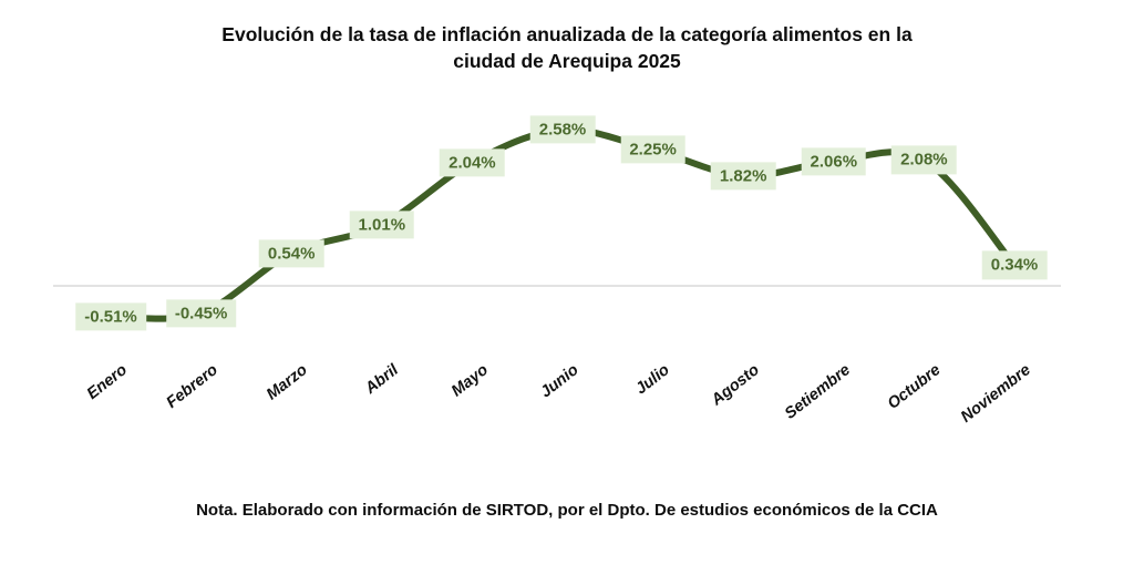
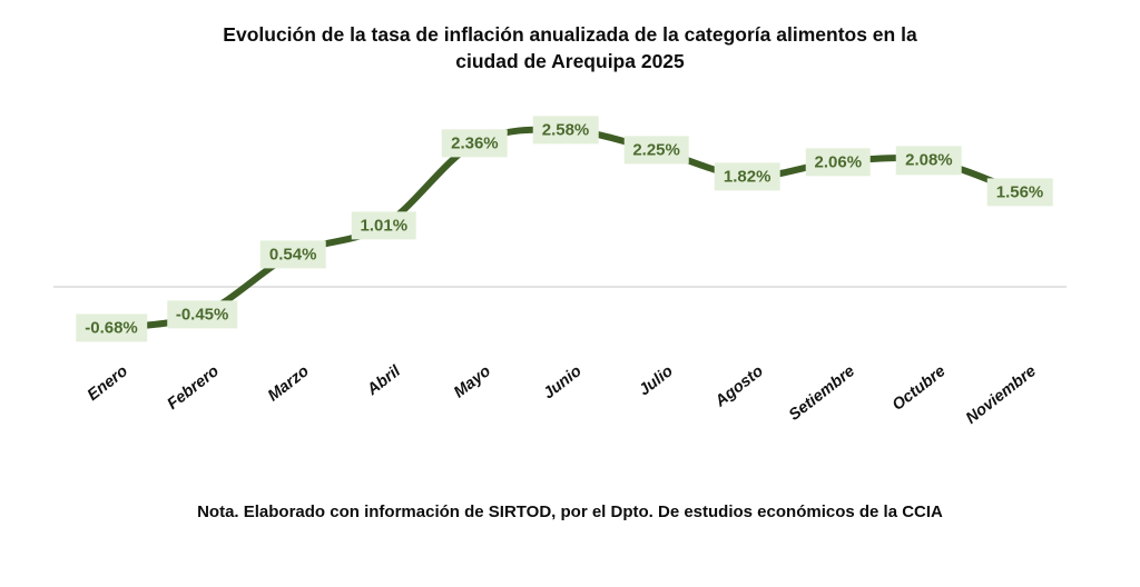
Enero: -0.51% -> -0.68%
Mayo: 2.04% -> 2.36%
Noviembre: 0.34% -> 1.56%
